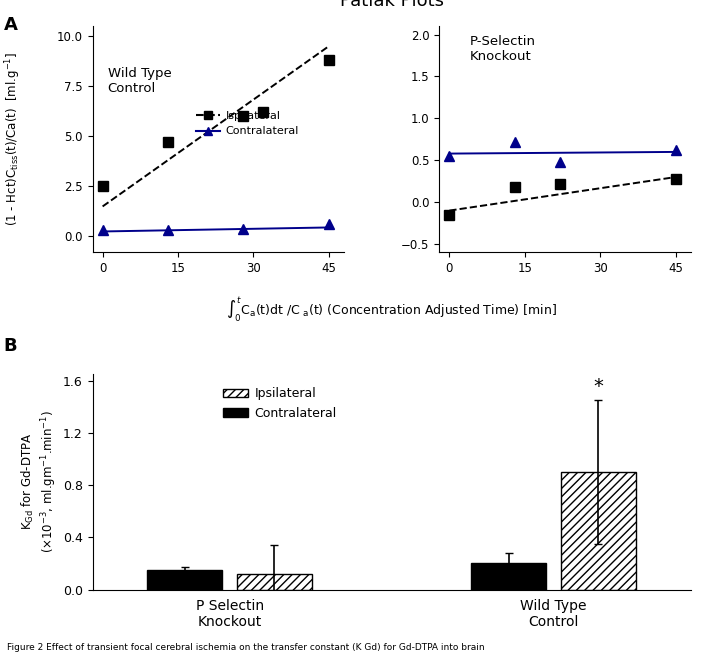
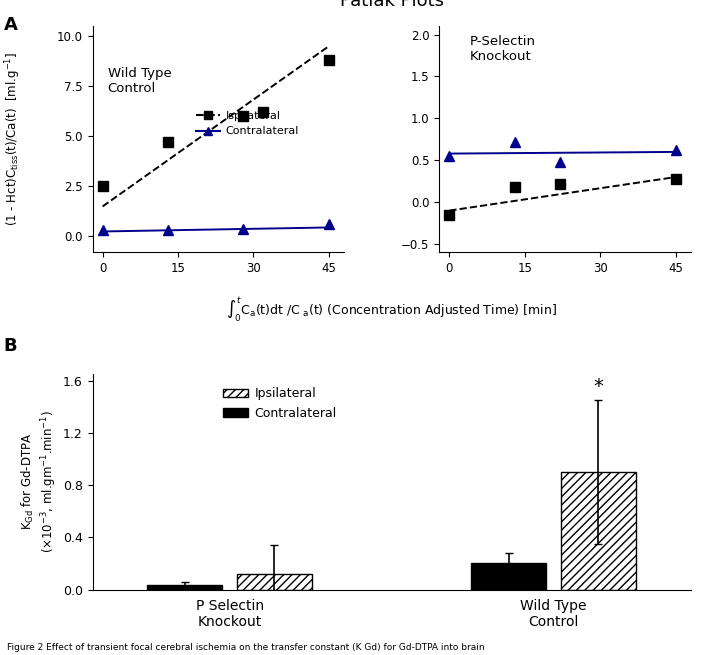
Contralateral/P Selectin Knockout: 0.15 -> 0.04
